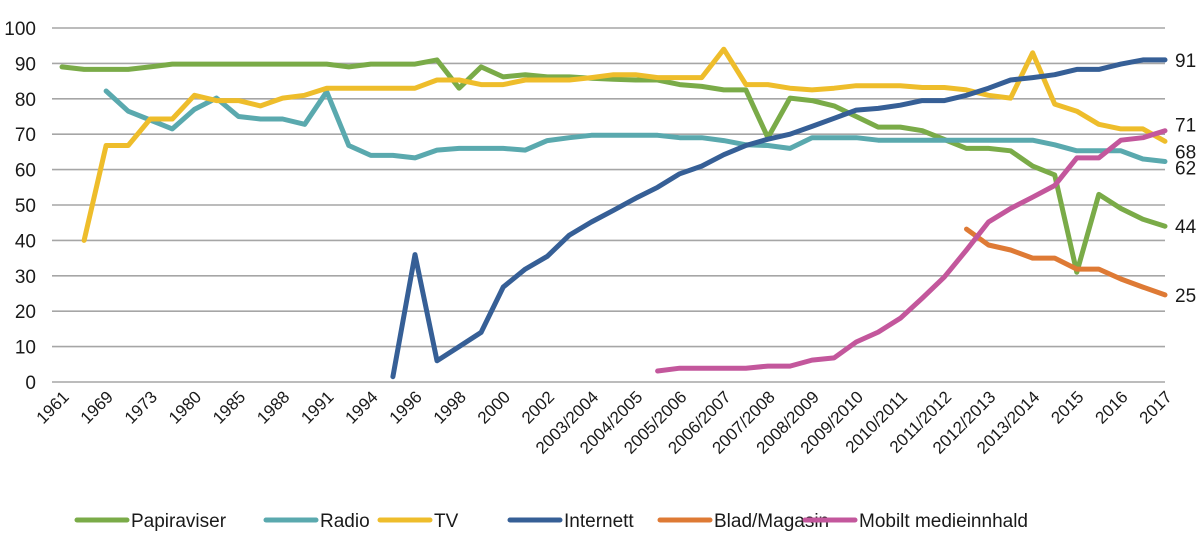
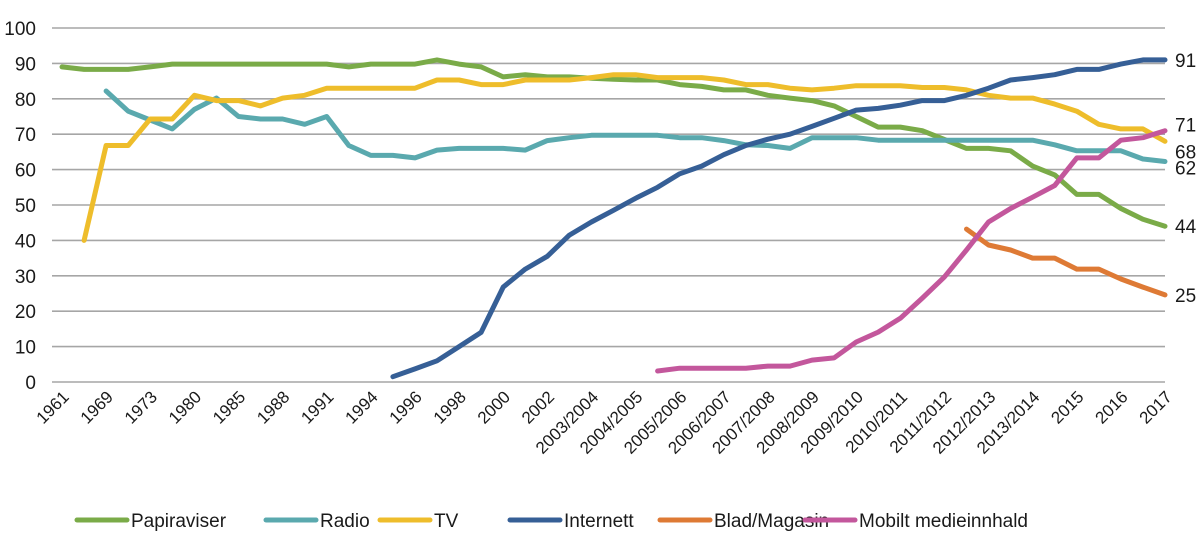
Radio/1991: 82 -> 75
Internett/1996: 36 -> 4
Papiraviser/1998: 83 -> 90
TV/2006/2007: 94 -> 85
Papiraviser/2007/2008: 69 -> 81
TV/2013/2014: 93 -> 80
Papiraviser/2015: 31 -> 53
